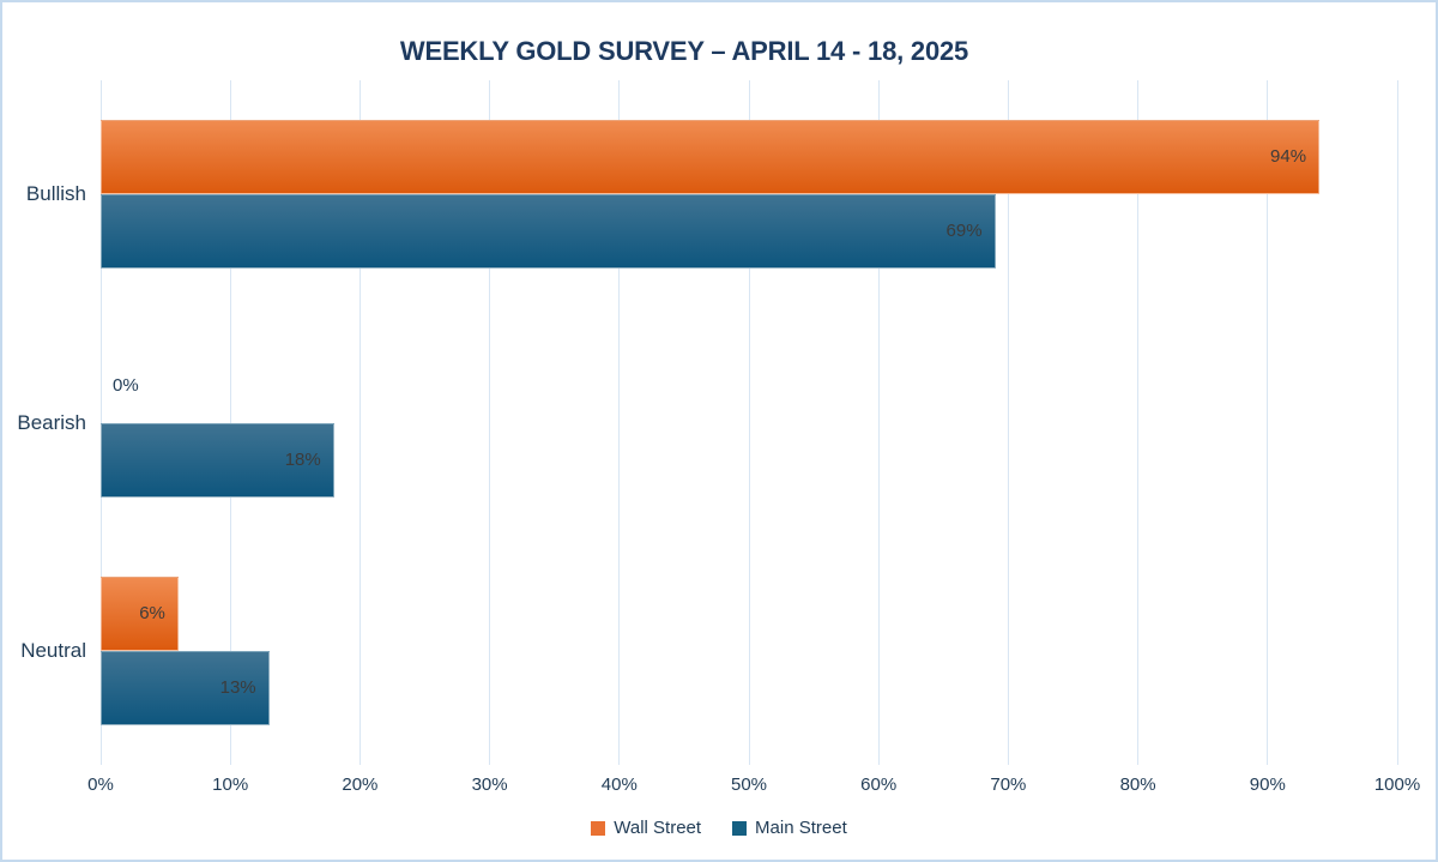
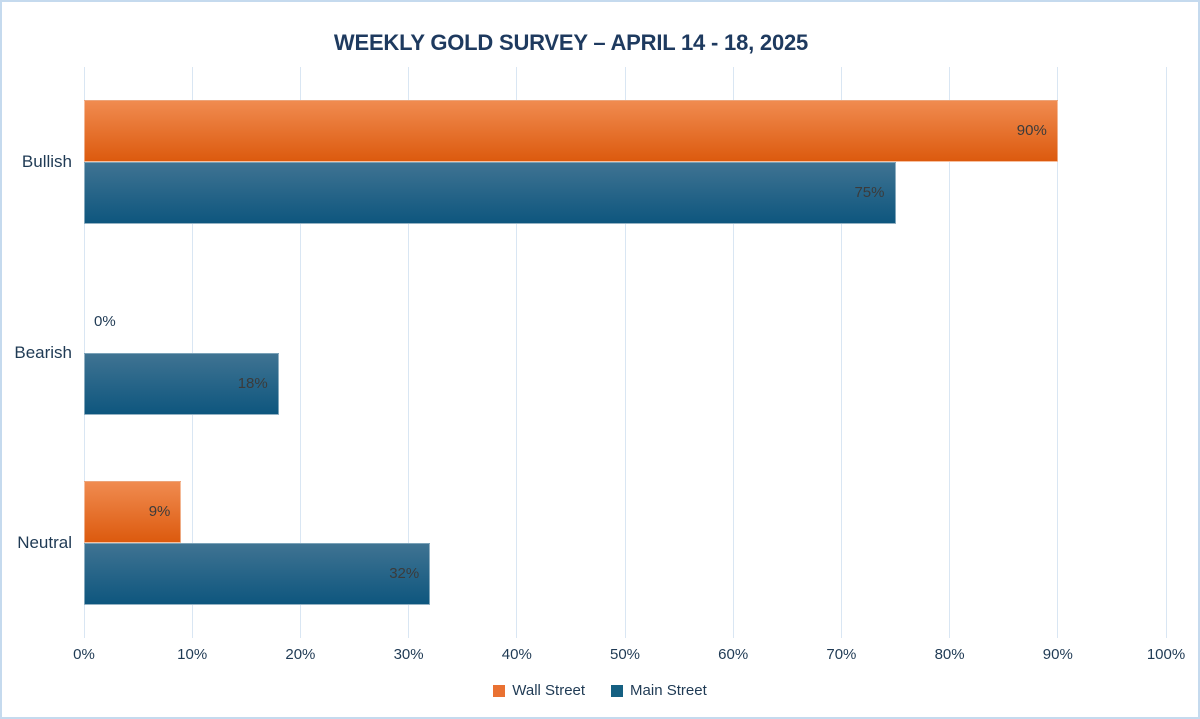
Wall Street/Bullish: 94% -> 90%
Main Street/Bullish: 69% -> 75%
Wall Street/Neutral: 6% -> 9%
Main Street/Neutral: 13% -> 32%
